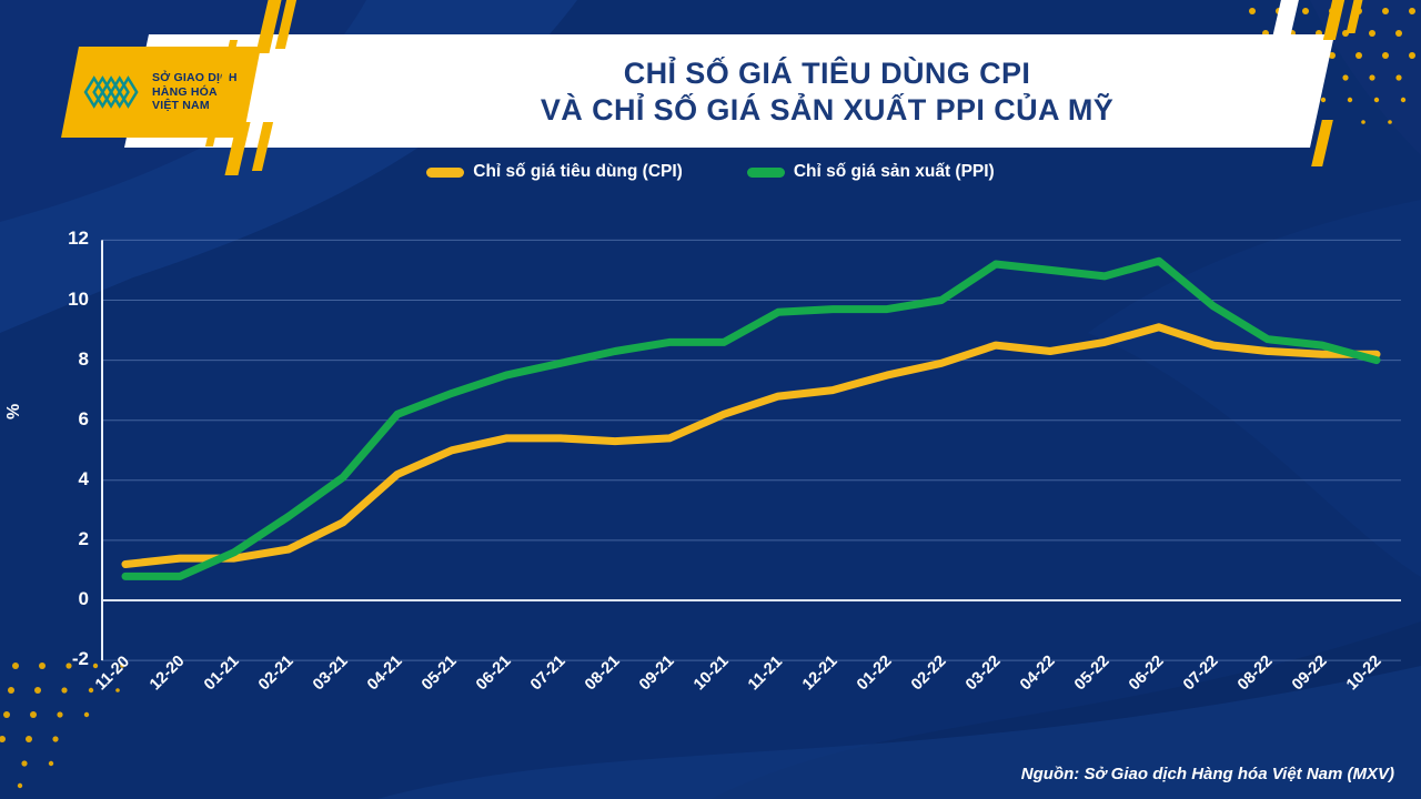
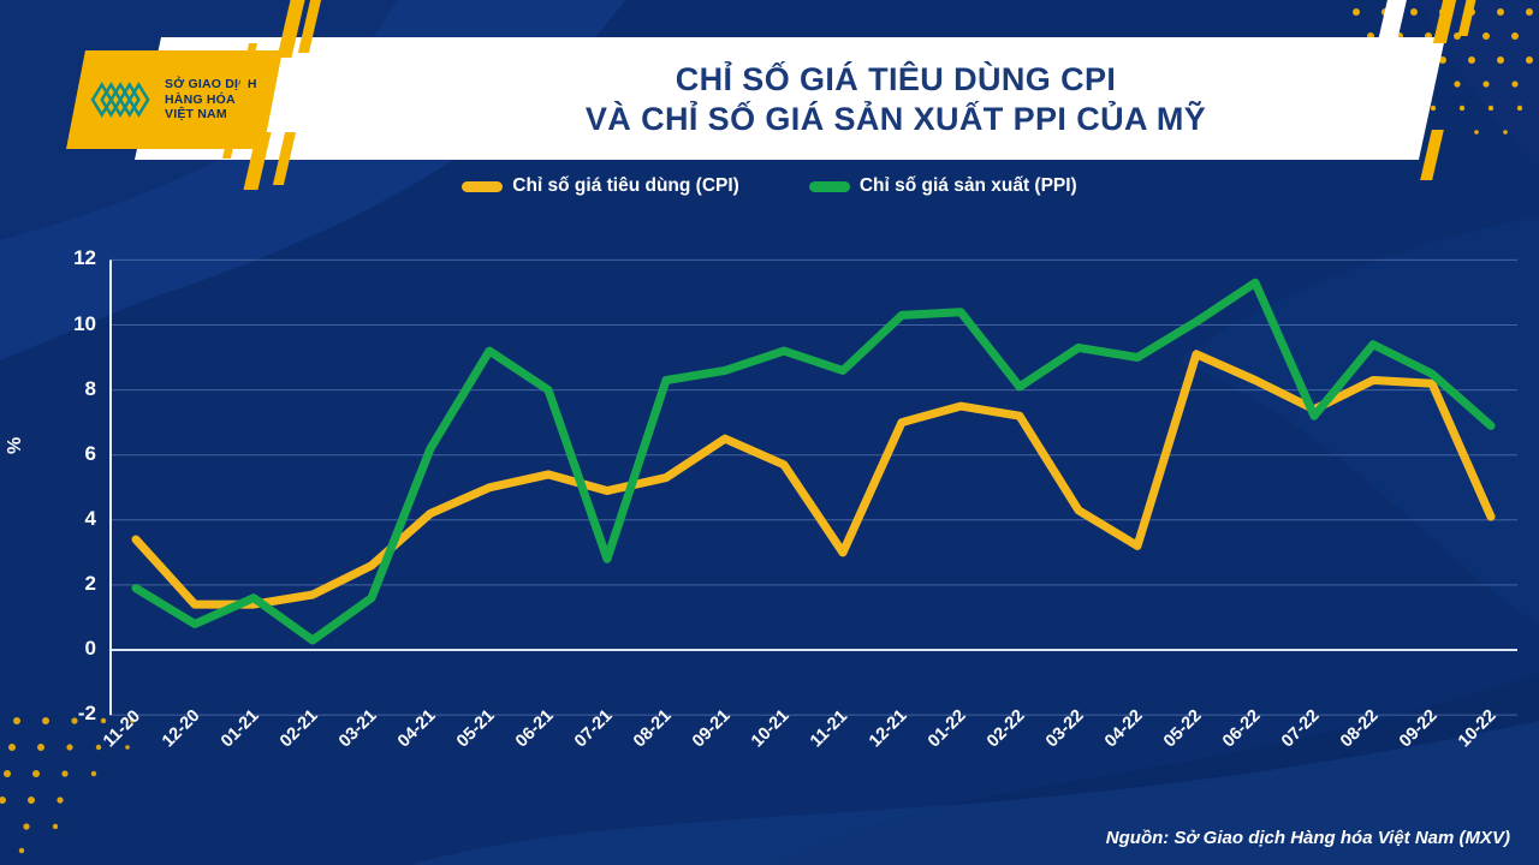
Chỉ số giá tiêu dùng (CPI)/11-20: 1.2 -> 3.4
Chỉ số giá sản xuất (PPI)/11-20: 0.8 -> 1.9
Chỉ số giá sản xuất (PPI)/02-21: 2.8 -> 0.3
Chỉ số giá sản xuất (PPI)/03-21: 4.1 -> 1.6
Chỉ số giá sản xuất (PPI)/05-21: 6.9 -> 9.2
Chỉ số giá sản xuất (PPI)/06-21: 7.5 -> 8.0
Chỉ số giá tiêu dùng (CPI)/07-21: 5.4 -> 4.9
Chỉ số giá sản xuất (PPI)/07-21: 7.9 -> 2.8
Chỉ số giá tiêu dùng (CPI)/09-21: 5.4 -> 6.5
Chỉ số giá tiêu dùng (CPI)/10-21: 6.2 -> 5.7
Chỉ số giá sản xuất (PPI)/10-21: 8.6 -> 9.2
Chỉ số giá tiêu dùng (CPI)/11-21: 6.8 -> 3.0
Chỉ số giá sản xuất (PPI)/11-21: 9.6 -> 8.6
Chỉ số giá sản xuất (PPI)/12-21: 9.7 -> 10.3
Chỉ số giá sản xuất (PPI)/01-22: 9.7 -> 10.4
Chỉ số giá tiêu dùng (CPI)/02-22: 7.9 -> 7.2
Chỉ số giá sản xuất (PPI)/02-22: 10.0 -> 8.1
Chỉ số giá tiêu dùng (CPI)/03-22: 8.5 -> 4.3
Chỉ số giá sản xuất (PPI)/03-22: 11.2 -> 9.3
Chỉ số giá tiêu dùng (CPI)/04-22: 8.3 -> 3.2
Chỉ số giá sản xuất (PPI)/04-22: 11.0 -> 9.0
Chỉ số giá tiêu dùng (CPI)/05-22: 8.6 -> 9.1
Chỉ số giá sản xuất (PPI)/05-22: 10.8 -> 10.1
Chỉ số giá tiêu dùng (CPI)/06-22: 9.1 -> 8.3
Chỉ số giá tiêu dùng (CPI)/07-22: 8.5 -> 7.4
Chỉ số giá sản xuất (PPI)/07-22: 9.8 -> 7.2
Chỉ số giá sản xuất (PPI)/08-22: 8.7 -> 9.4
Chỉ số giá tiêu dùng (CPI)/10-22: 8.2 -> 4.1
Chỉ số giá sản xuất (PPI)/10-22: 8.0 -> 6.9
